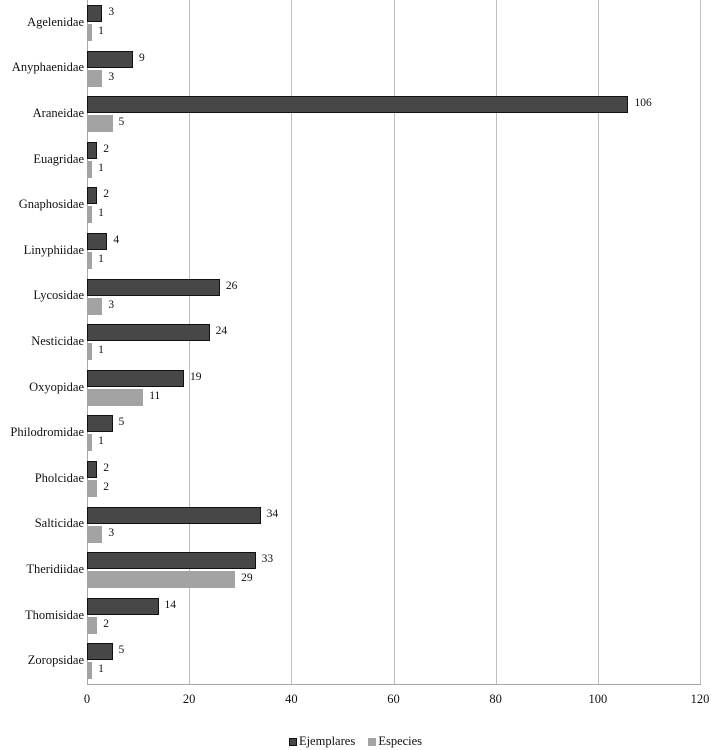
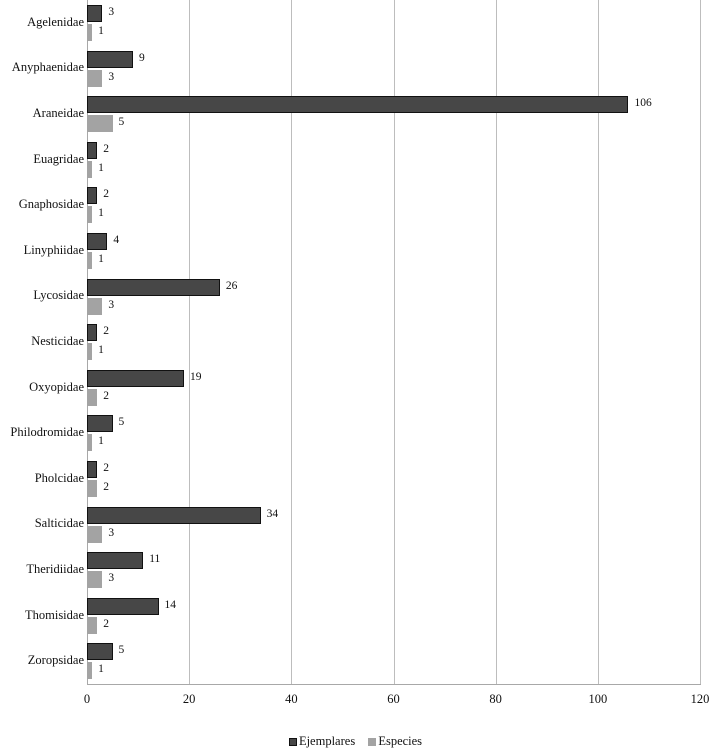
Ejemplares/Nesticidae: 24 -> 2
Especies/Oxyopidae: 11 -> 2
Ejemplares/Theridiidae: 33 -> 11
Especies/Theridiidae: 29 -> 3
